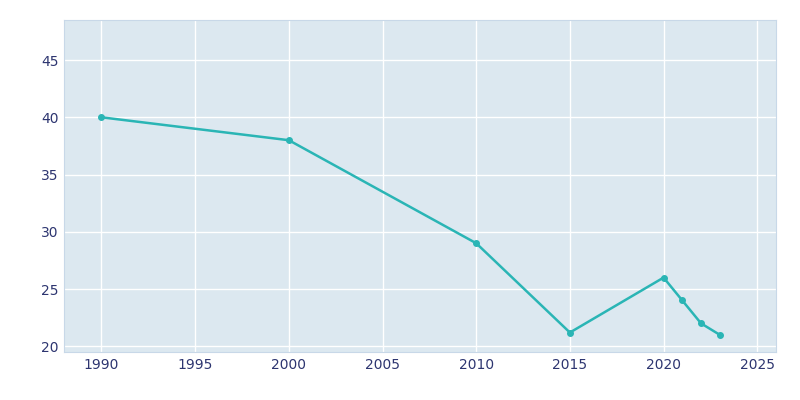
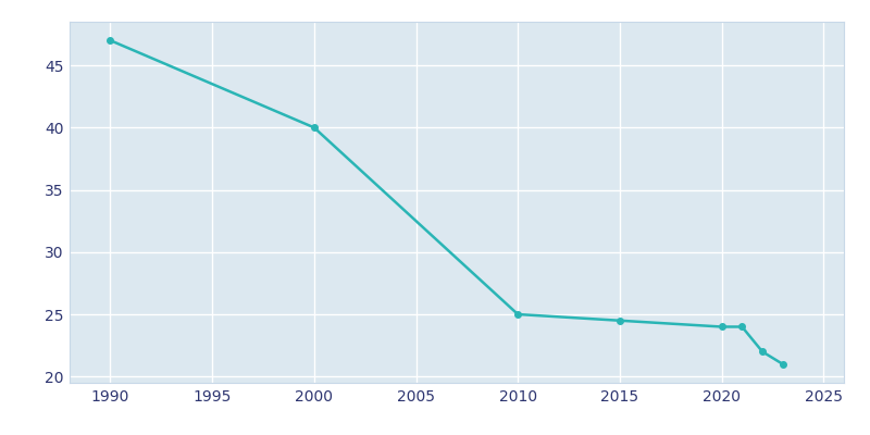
1990: 40.0 -> 47.0
2000: 38.0 -> 40.0
2010: 29.0 -> 25.0
2015: 21.2 -> 24.5
2020: 26.0 -> 24.0
